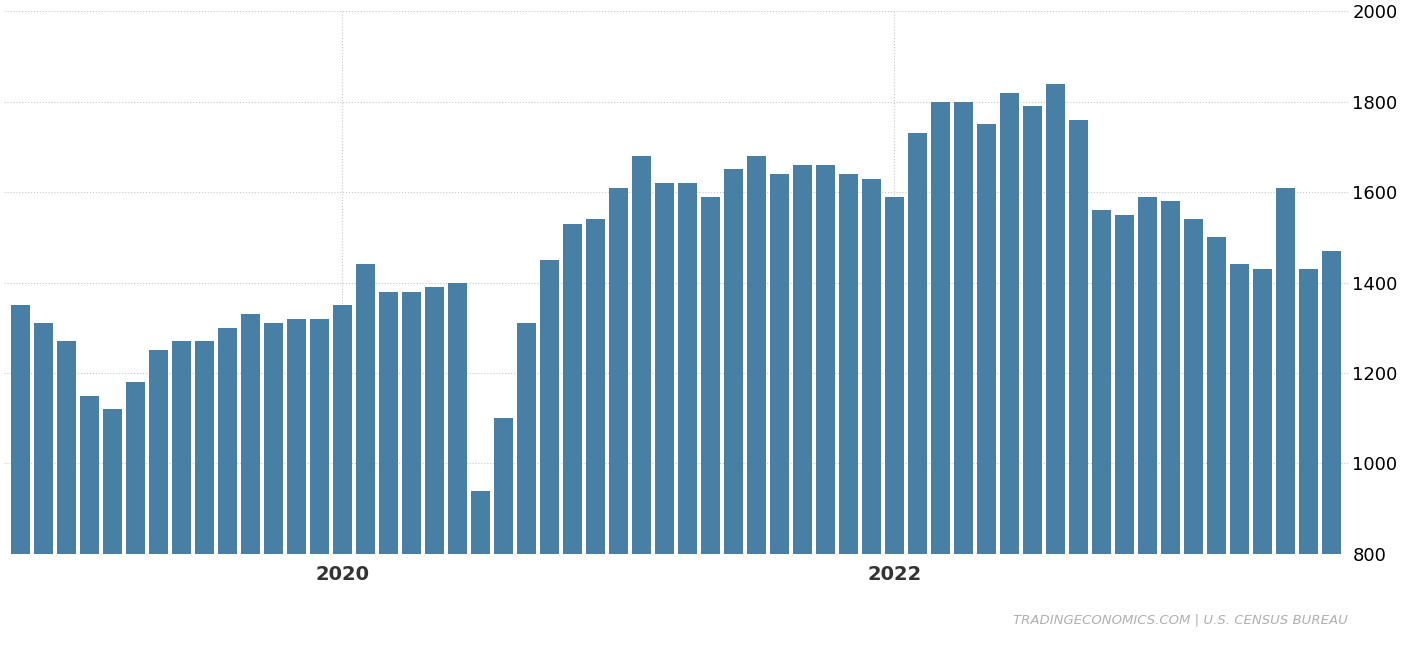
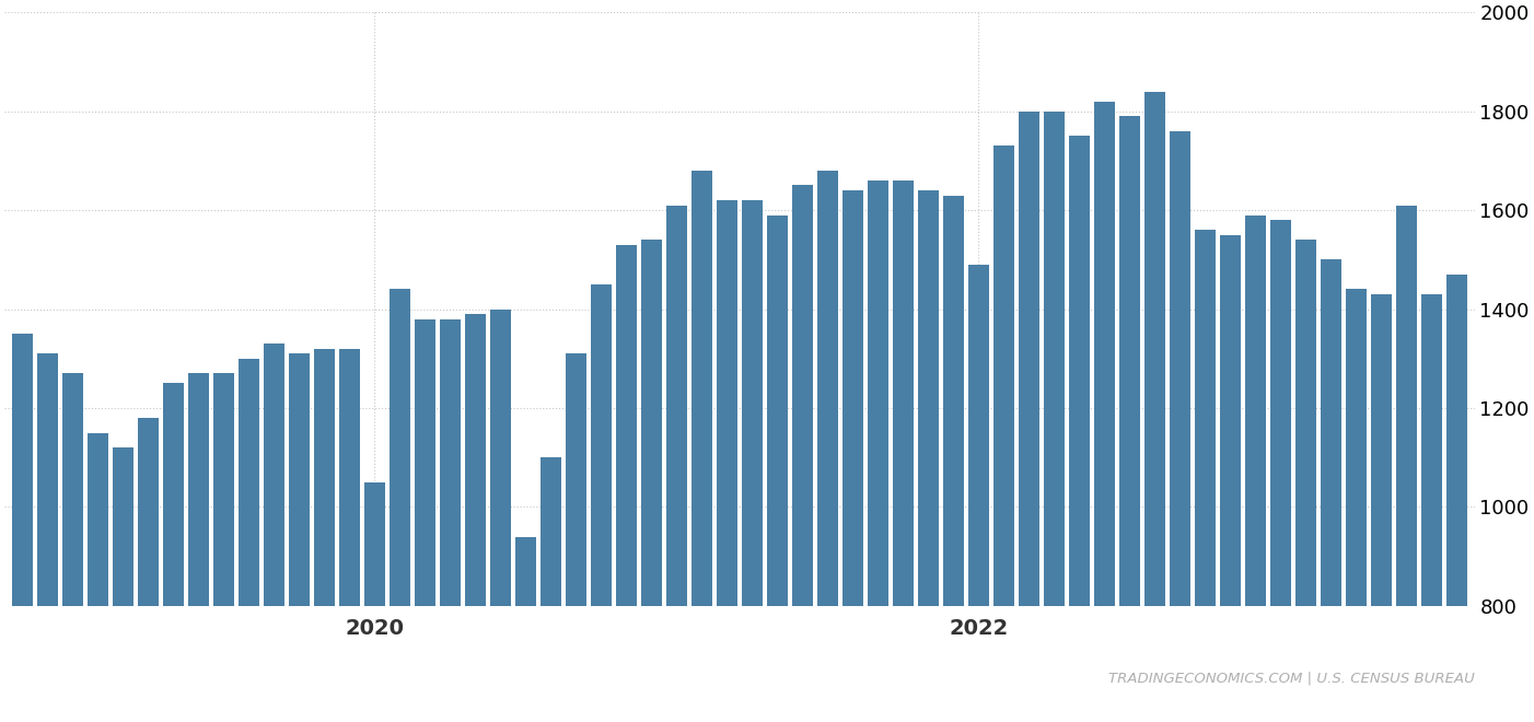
2020: 1350 -> 1050
2022: 1590 -> 1490
